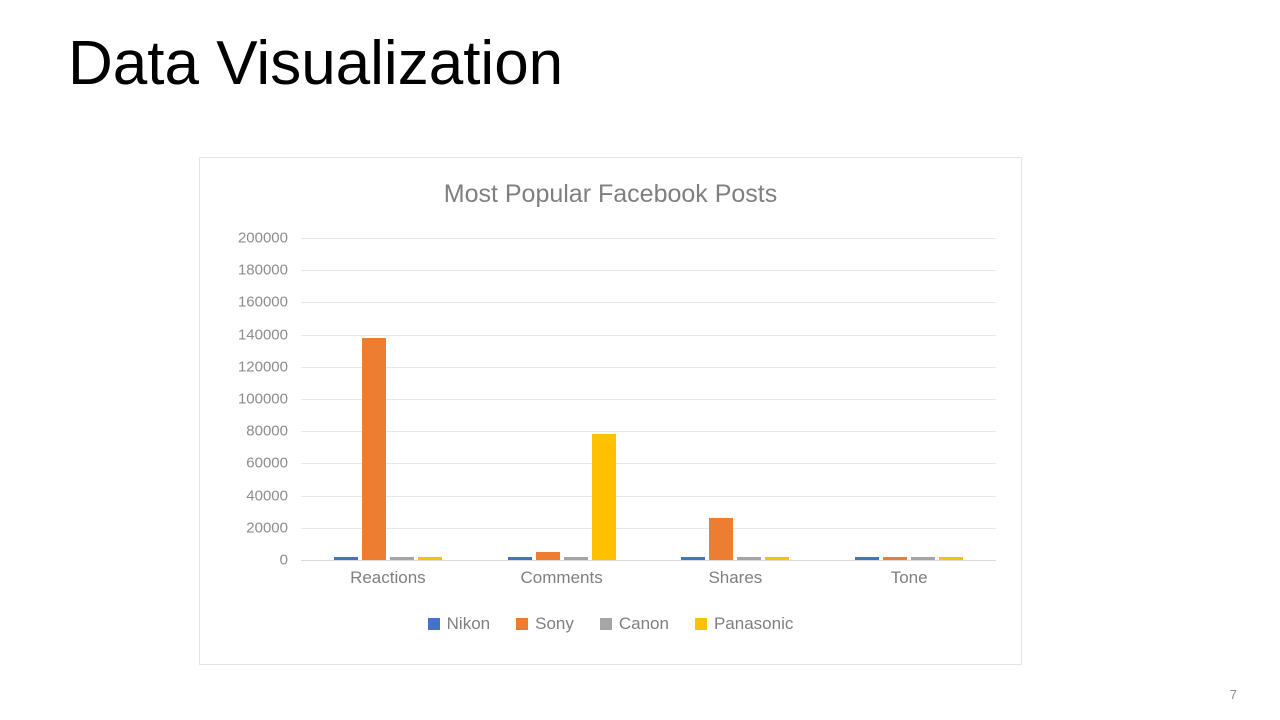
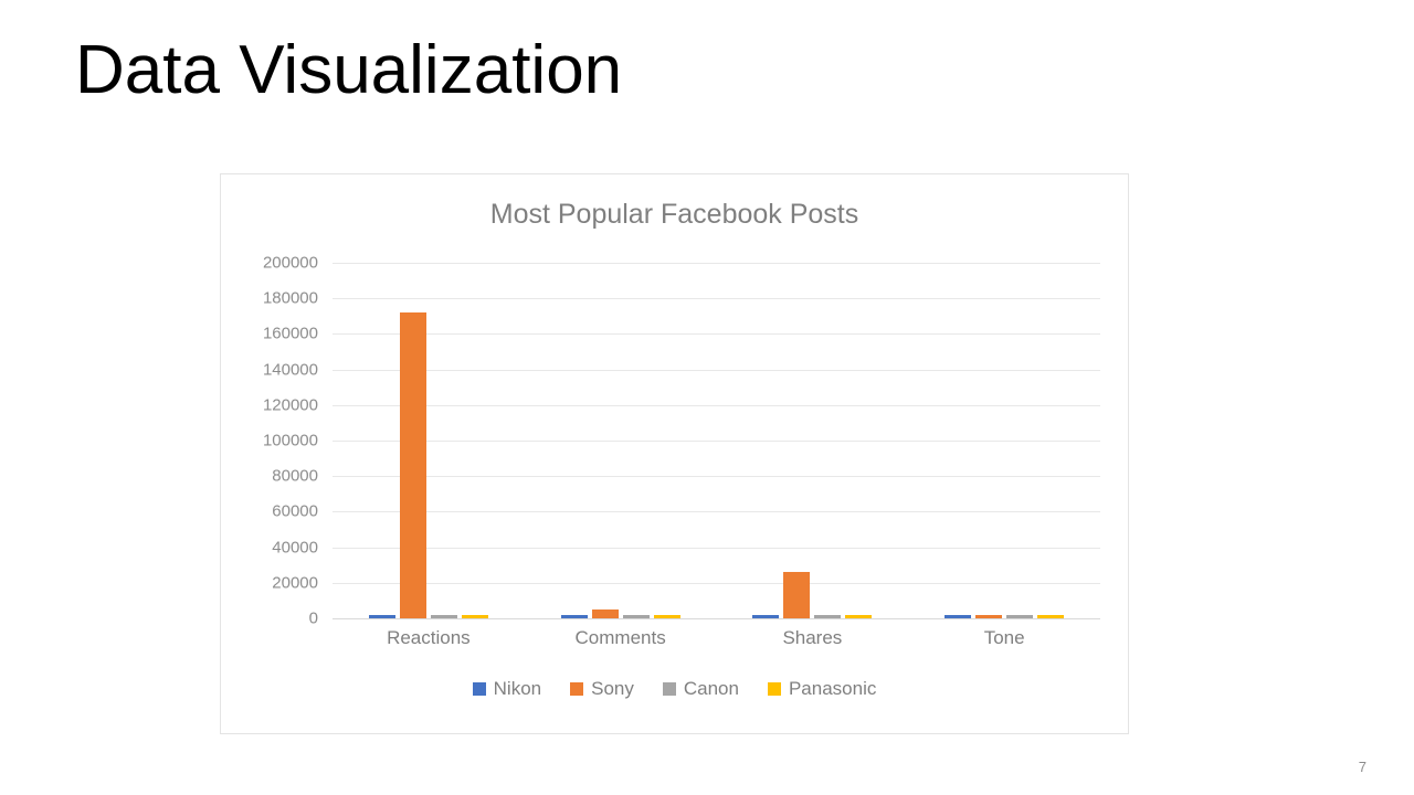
Sony/Reactions: 138000 -> 172000
Panasonic/Comments: 78000 -> 1000
